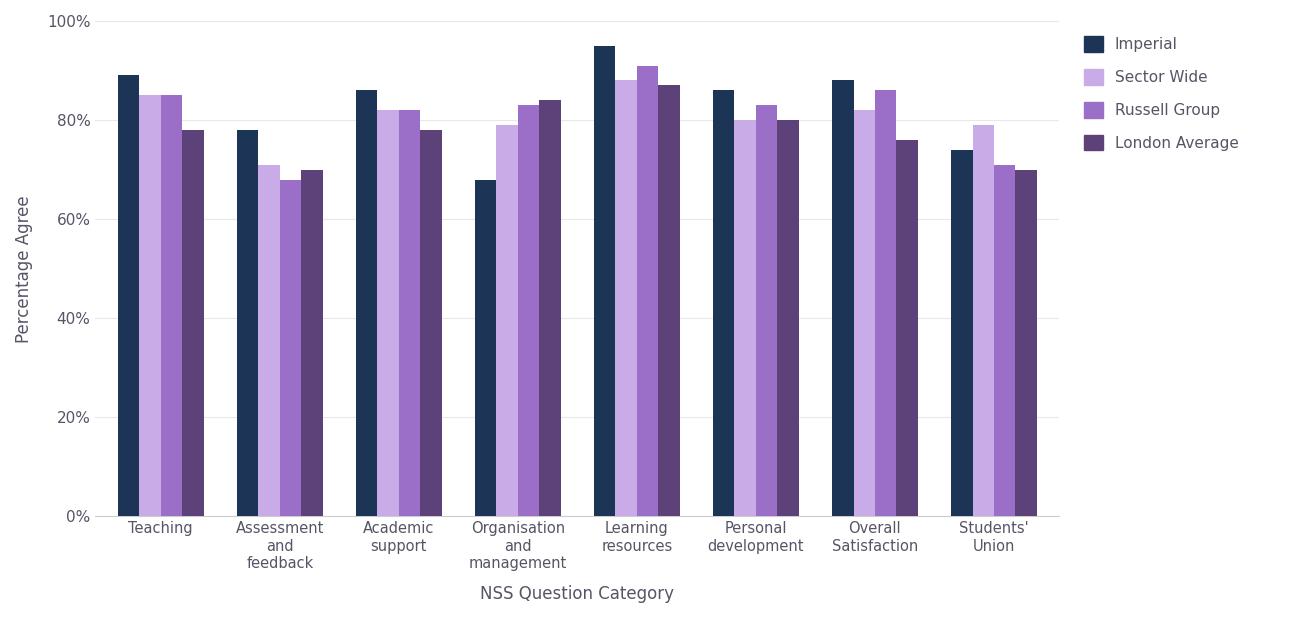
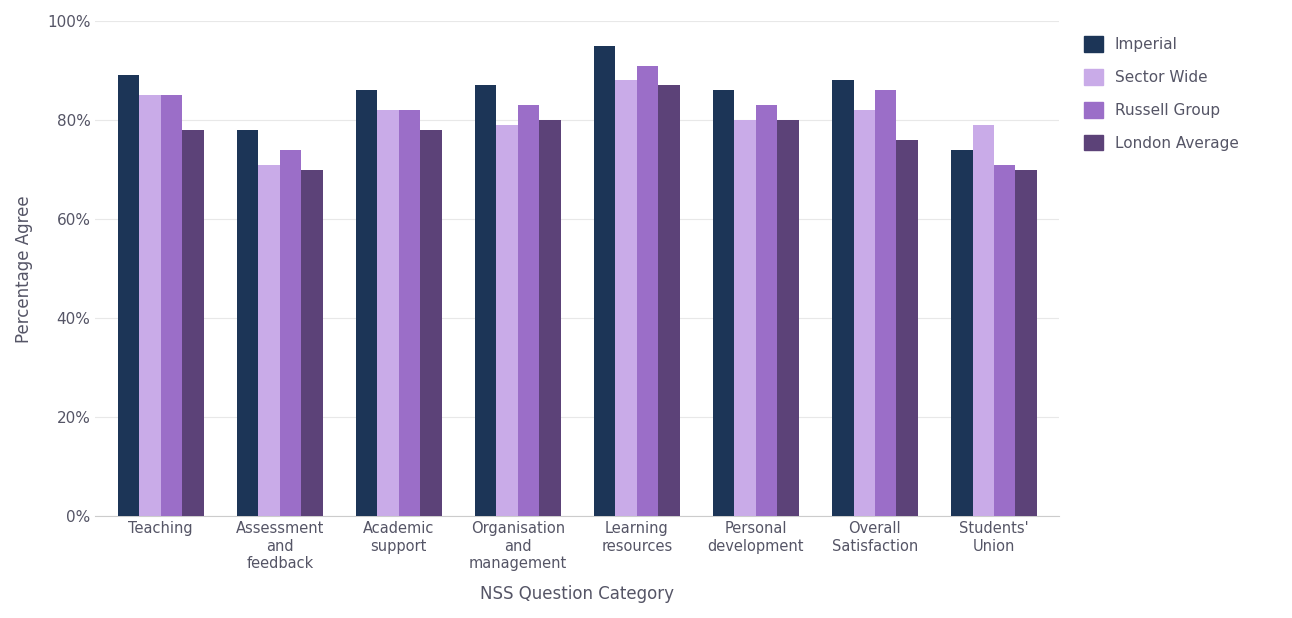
Russell Group/Assessment and feedback: 68% -> 74%
Imperial/Organisation and management: 68% -> 87%
London Average/Organisation and management: 84% -> 80%
